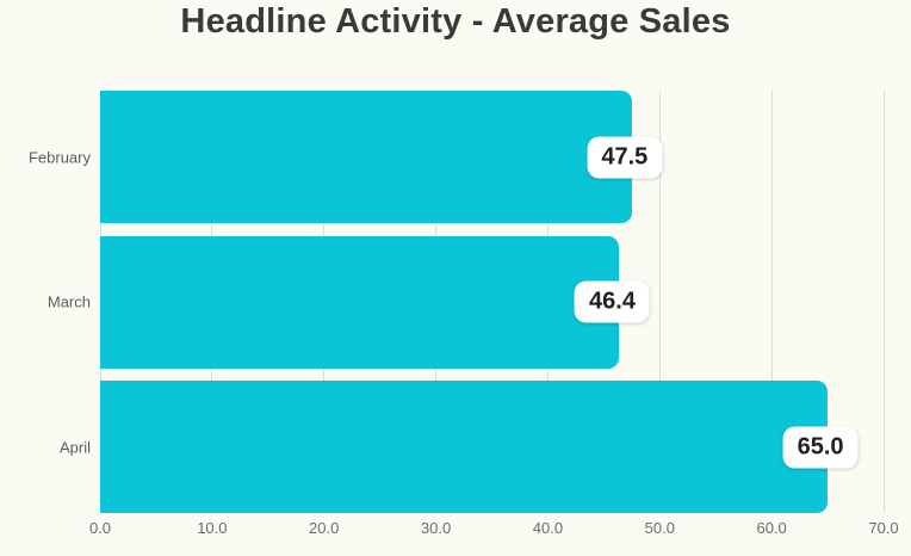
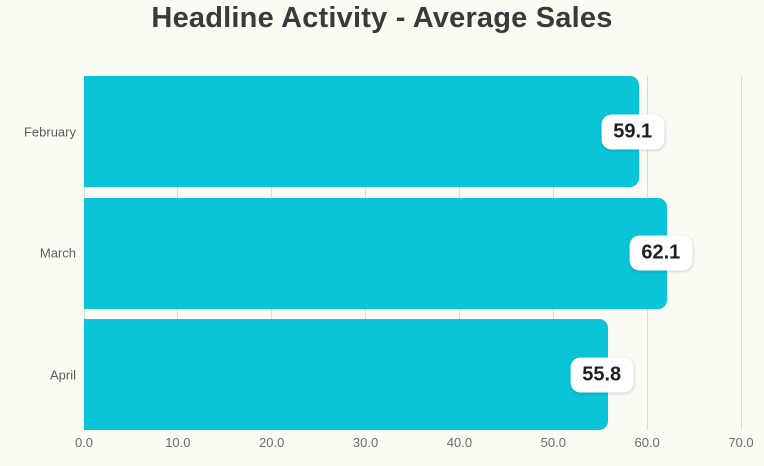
February: 47.5 -> 59.1
March: 46.4 -> 62.1
April: 65.0 -> 55.8
